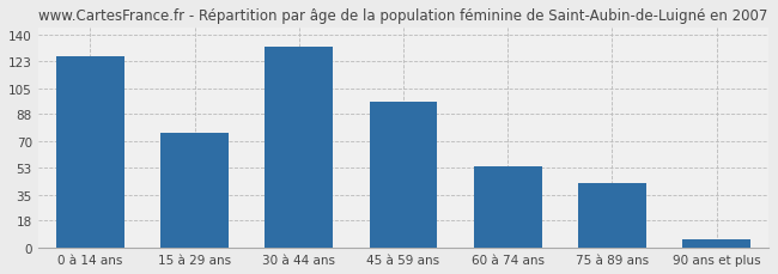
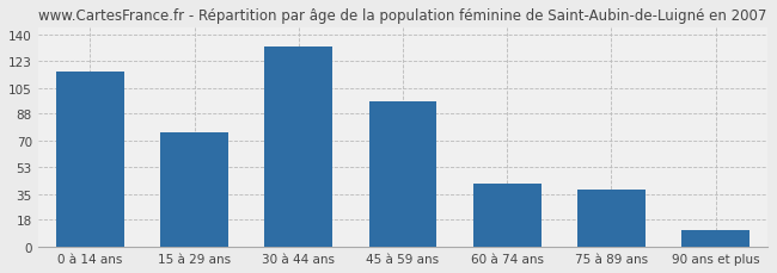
0 à 14 ans: 126 -> 116
60 à 74 ans: 54 -> 42
75 à 89 ans: 43 -> 38
90 ans et plus: 6 -> 11
